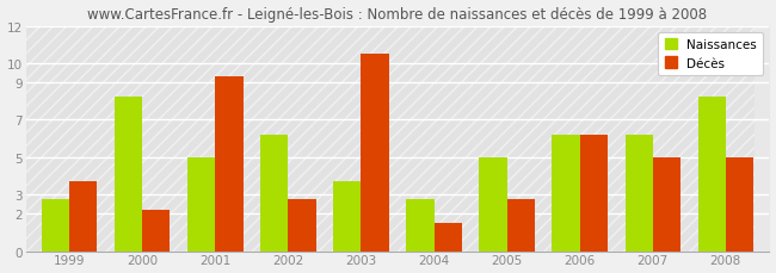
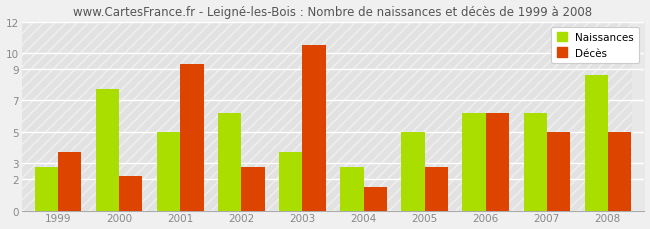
Naissances/2000: 8.2 -> 7.7
Naissances/2008: 8.2 -> 8.6
